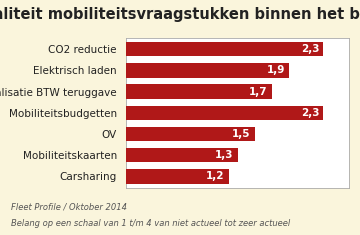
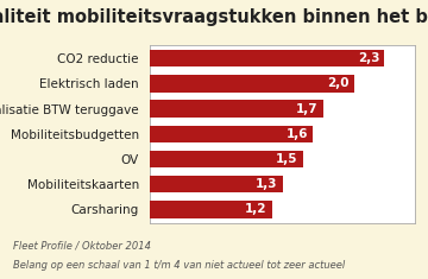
Elektrisch laden: 1,9 -> 2,0
Mobiliteitsbudgetten: 2,3 -> 1,6
